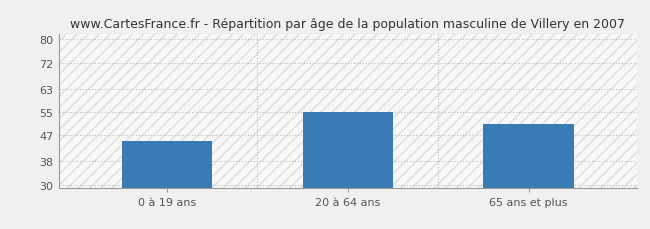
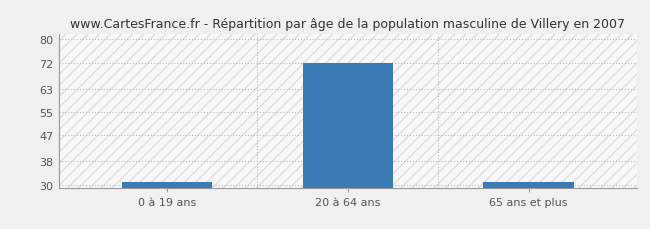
0 à 19 ans: 45 -> 31
20 à 64 ans: 55 -> 72
65 ans et plus: 51 -> 31
